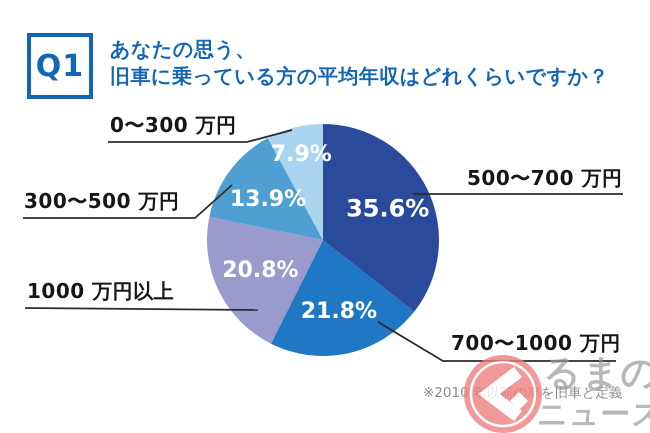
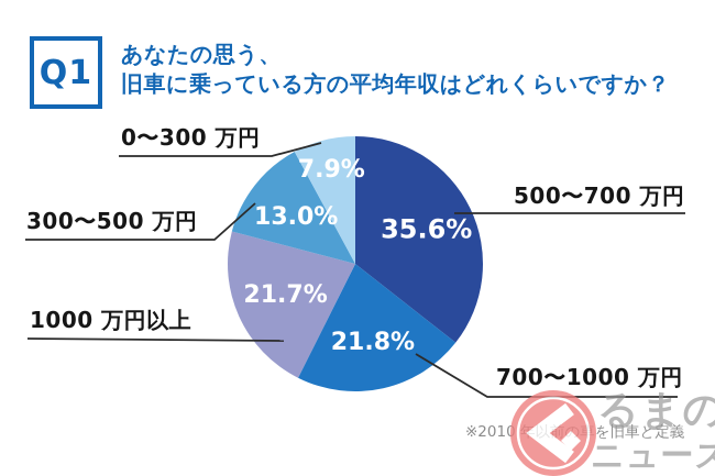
1000 万円以上: 20.8% -> 21.7%
300〜500 万円: 13.9% -> 13.0%
